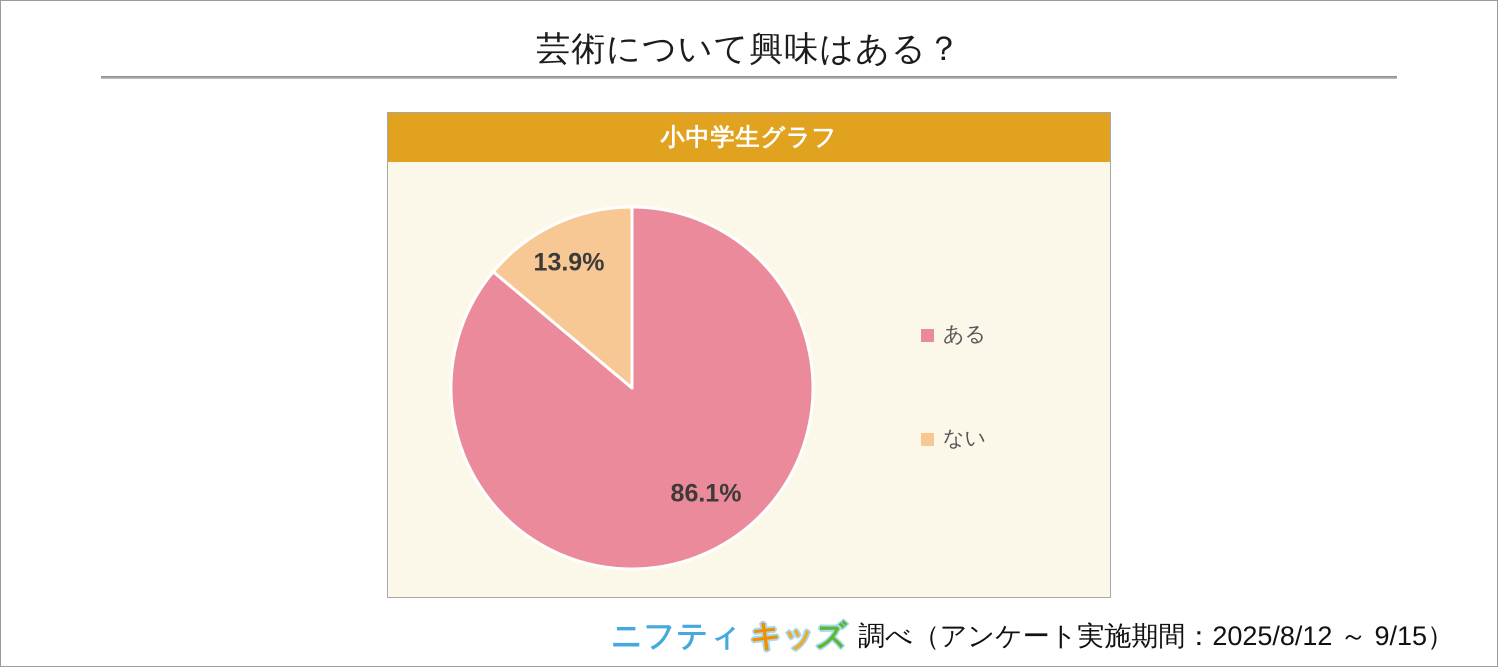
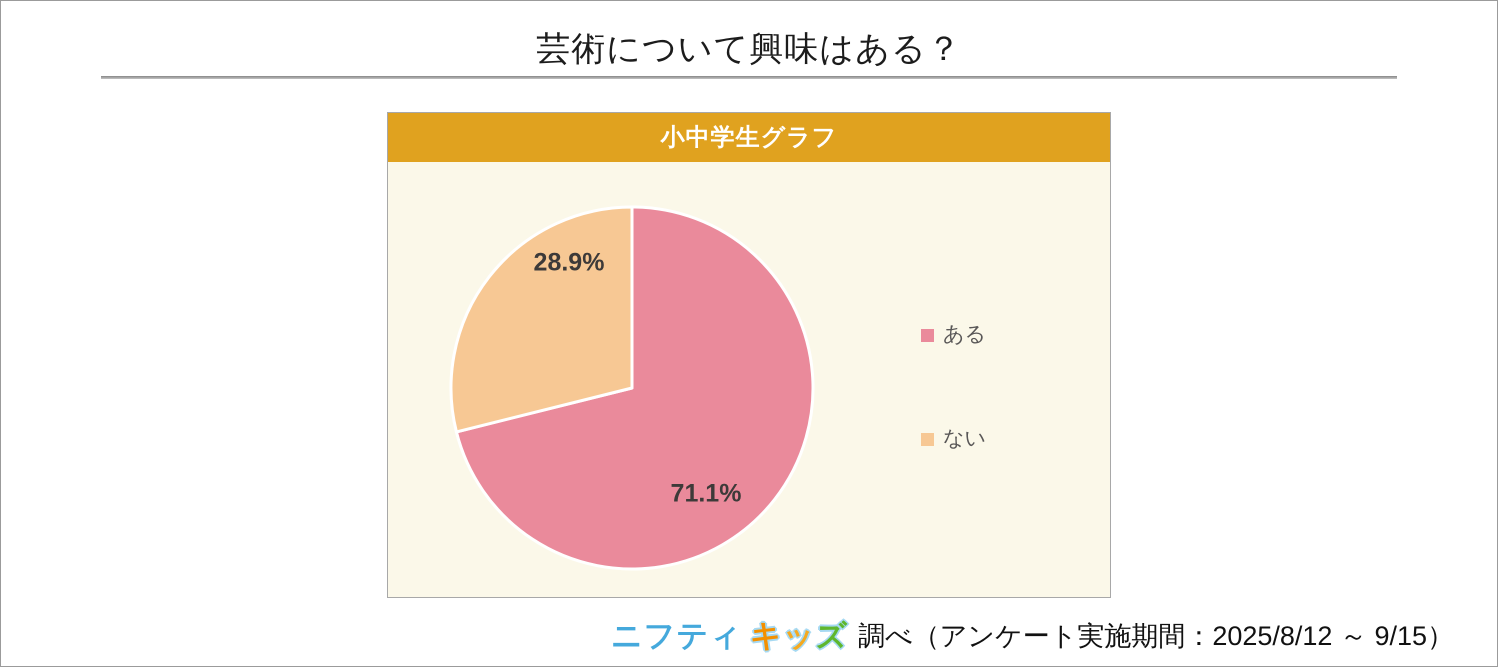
ある: 86.1% -> 71.1%
ない: 13.9% -> 28.9%
